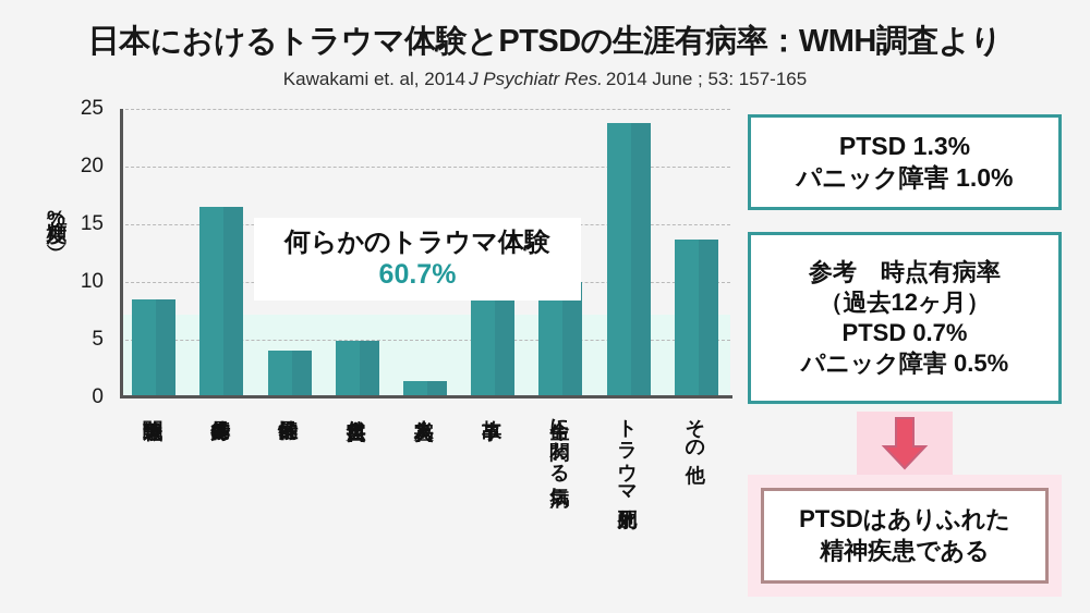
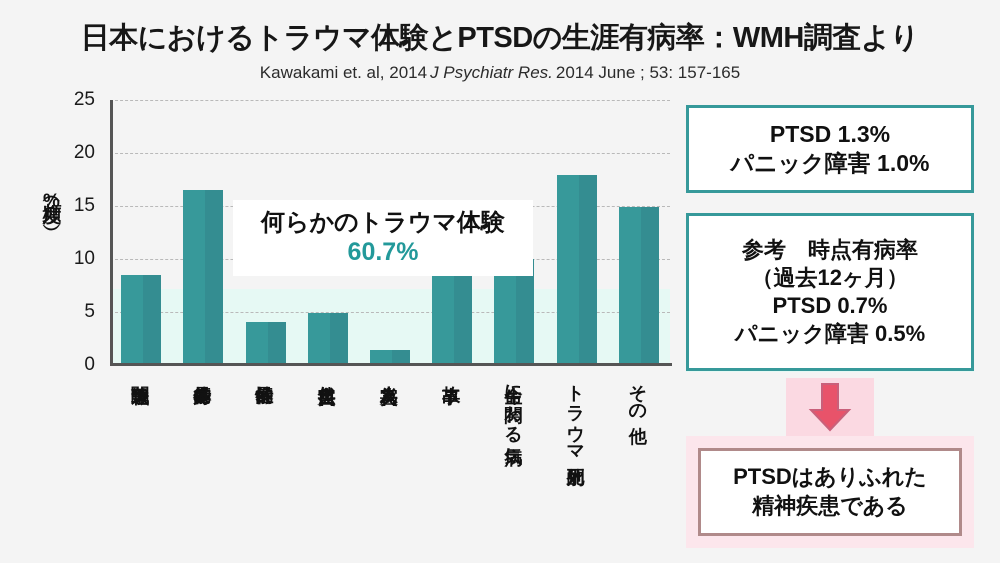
トラウマ的死別: 23.8 -> 17.9
その他: 13.7 -> 14.9
